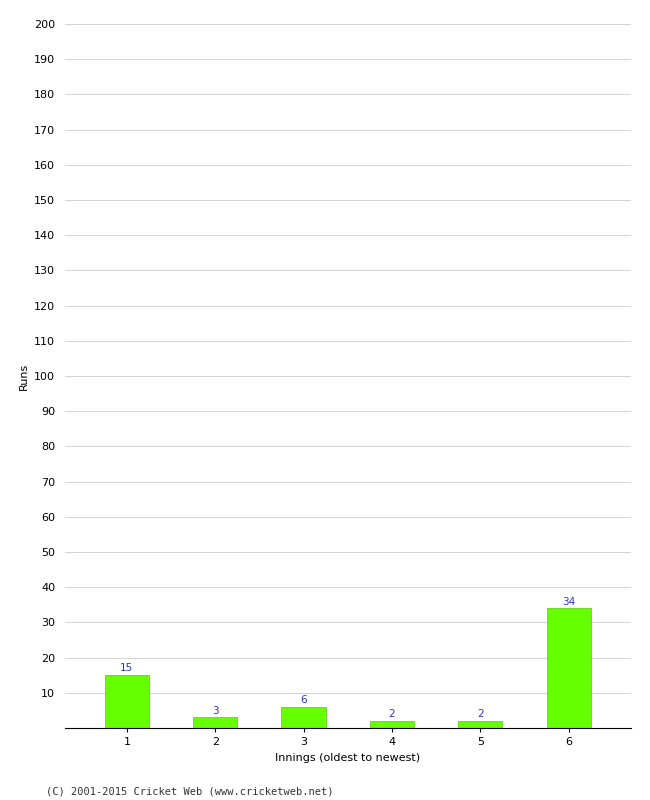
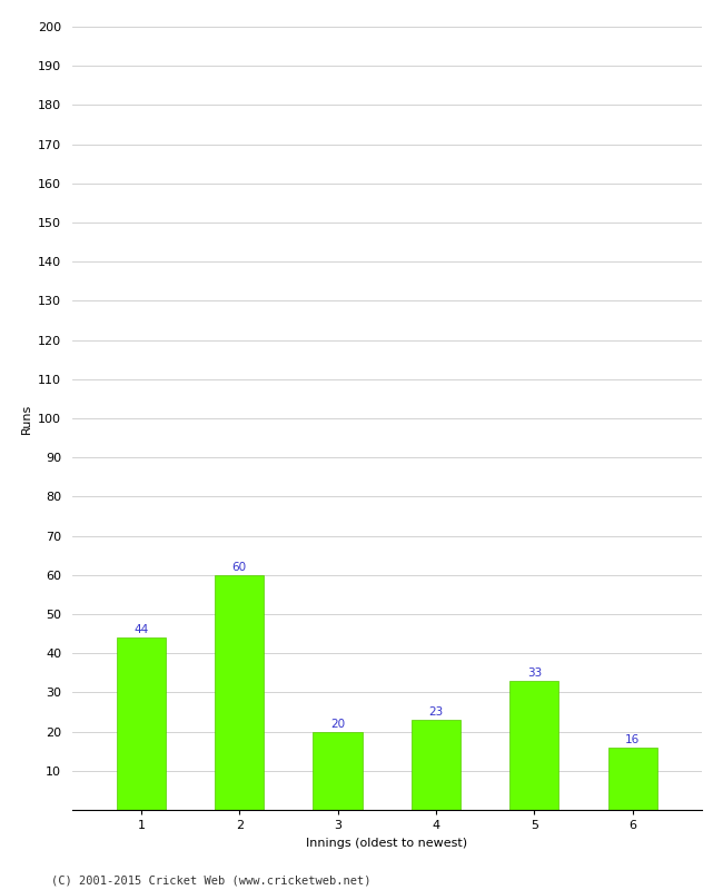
1: 15 -> 44
2: 3 -> 60
3: 6 -> 20
4: 2 -> 23
5: 2 -> 33
6: 34 -> 16
